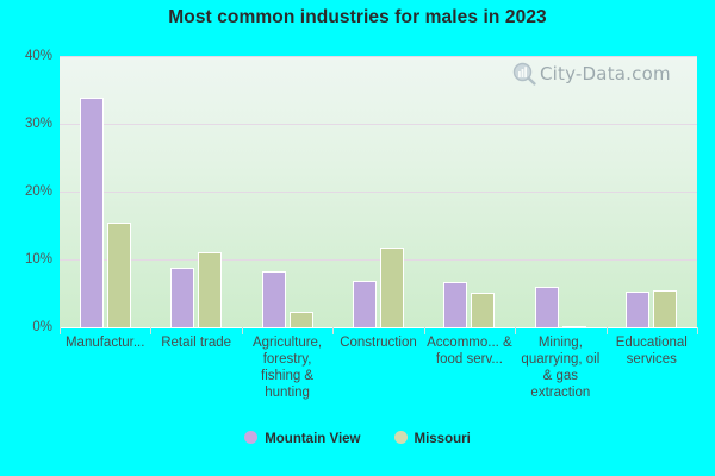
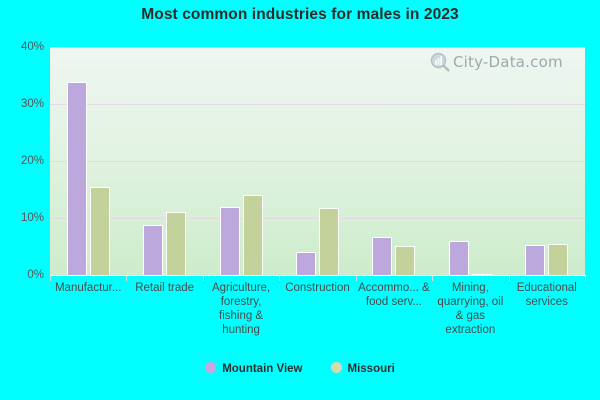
Mountain View/Agriculture, forestry, fishing & hunting: 8% -> 12%
Missouri/Agriculture, forestry, fishing & hunting: 2% -> 14%
Mountain View/Construction: 7% -> 4%
